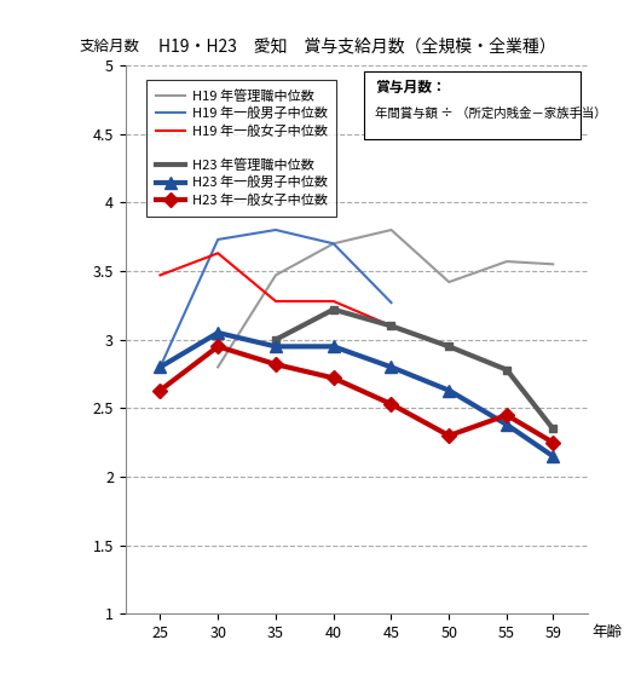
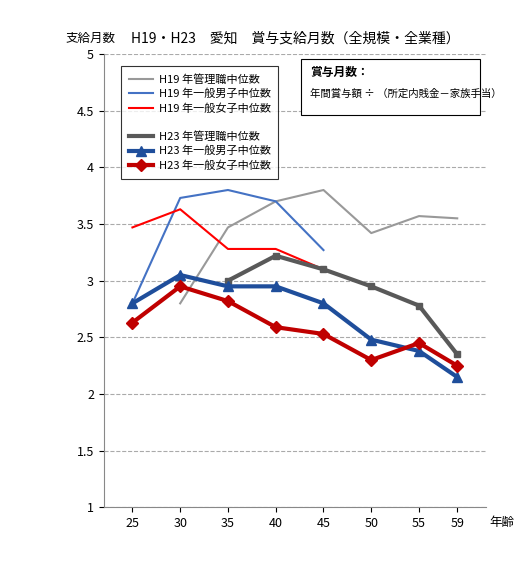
H23 年一般女子中位数/40: 2.72 -> 2.59
H23 年一般男子中位数/50: 2.63 -> 2.48
